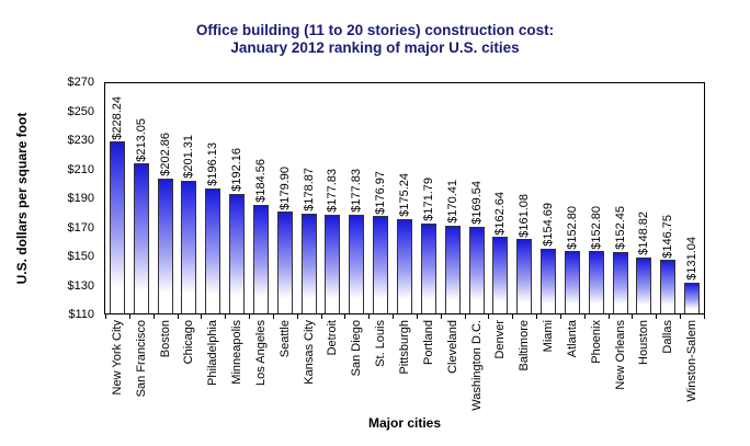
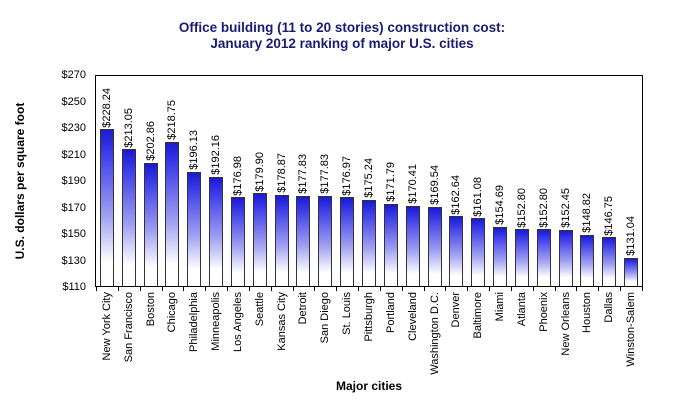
Chicago: $201.31 -> $218.75
Los Angeles: $184.56 -> $176.98
